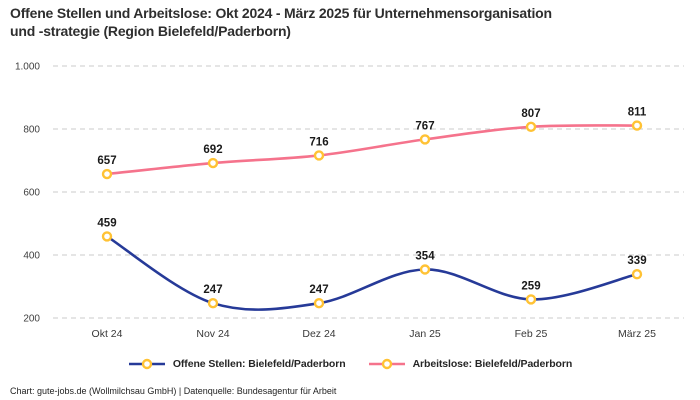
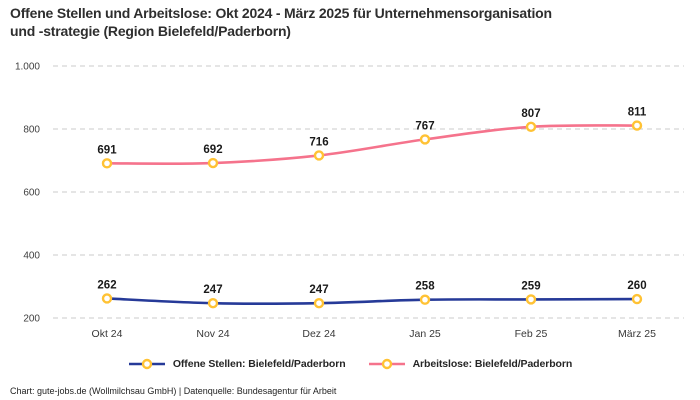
Offene Stellen: Bielefeld/Paderborn/Okt 24: 459 -> 262
Arbeitslose: Bielefeld/Paderborn/Okt 24: 657 -> 691
Offene Stellen: Bielefeld/Paderborn/Jan 25: 354 -> 258
Offene Stellen: Bielefeld/Paderborn/März 25: 339 -> 260
